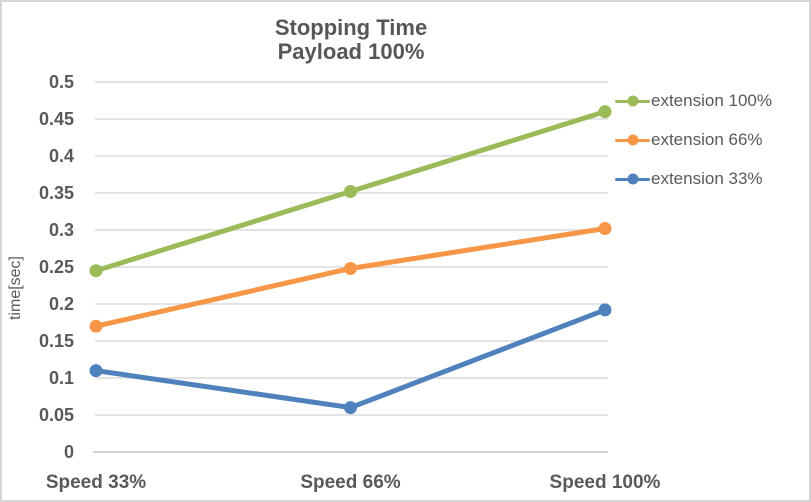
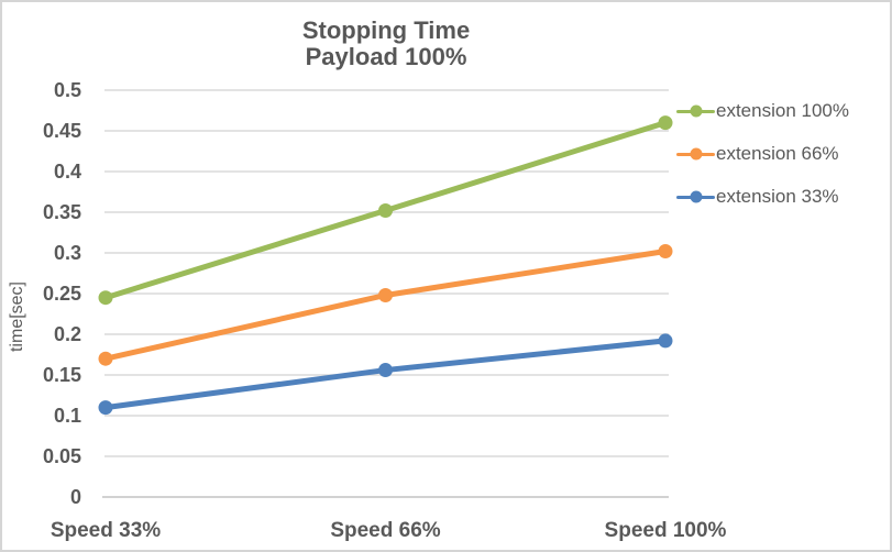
extension 33%/Speed 66%: 0.06 -> 0.16
